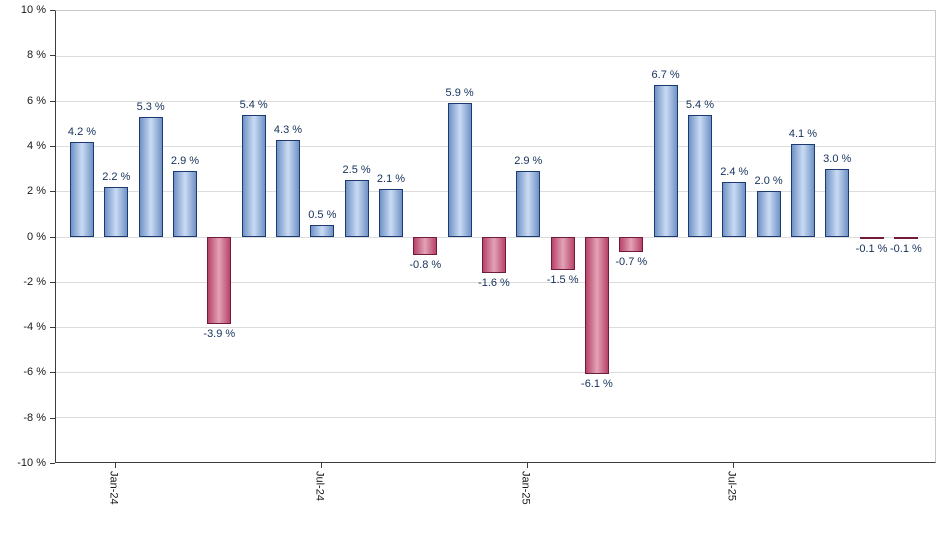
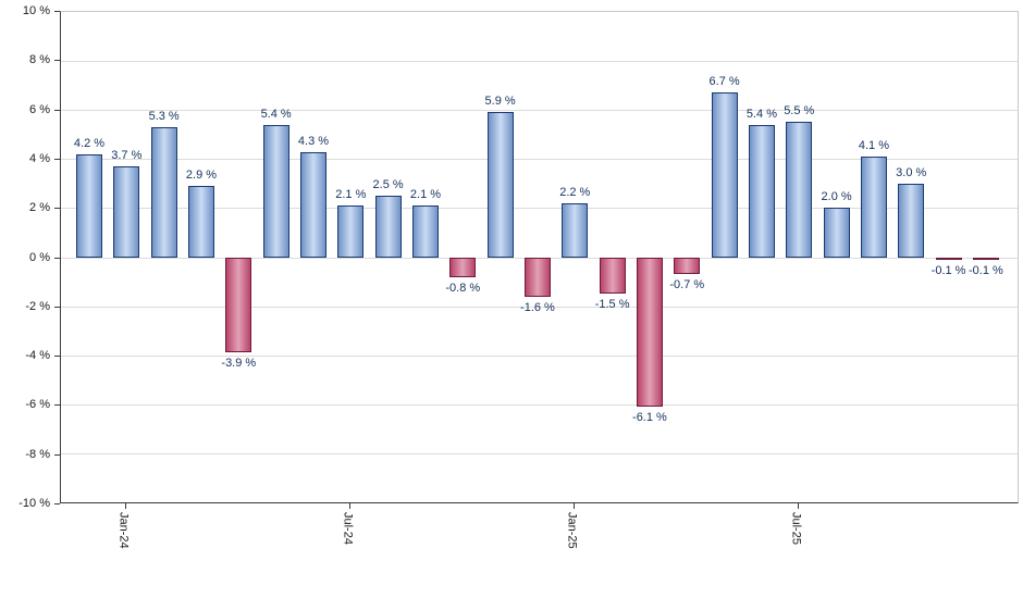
Jan-24: 2.2 -> 3.7
Jul-24: 0.5 -> 2.1
Jan-25: 2.9 -> 2.2
Jul-25: 2.4 -> 5.5
